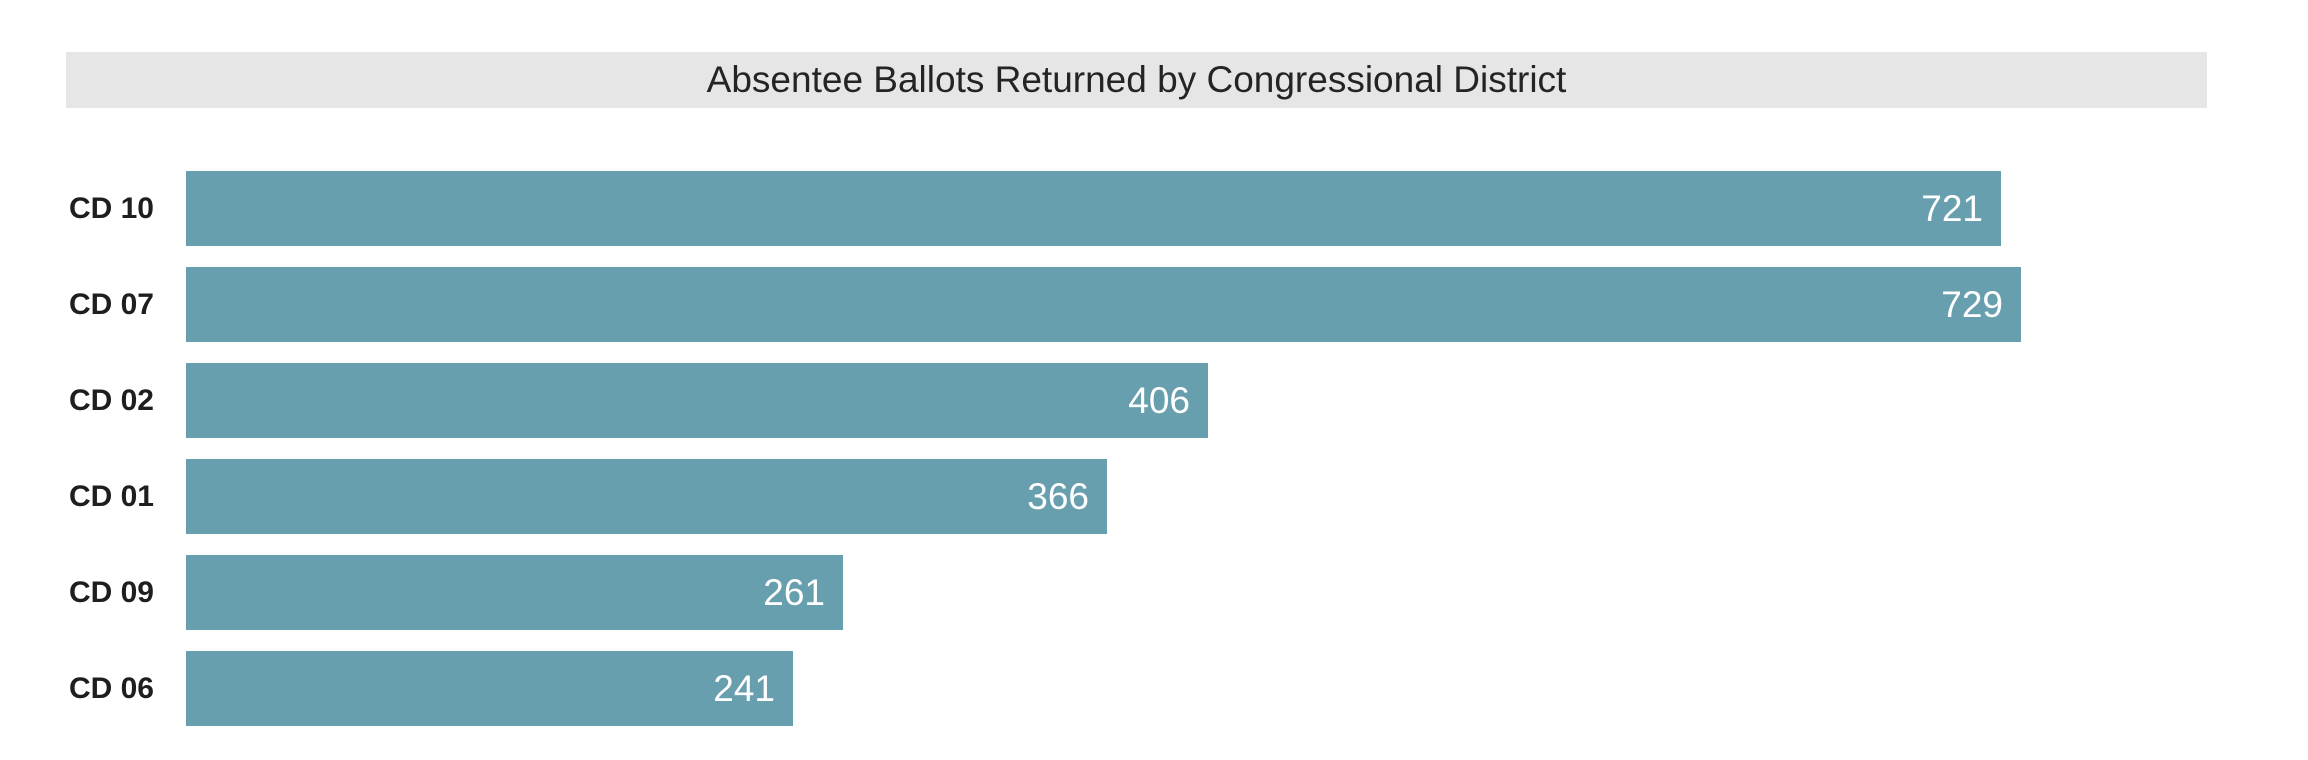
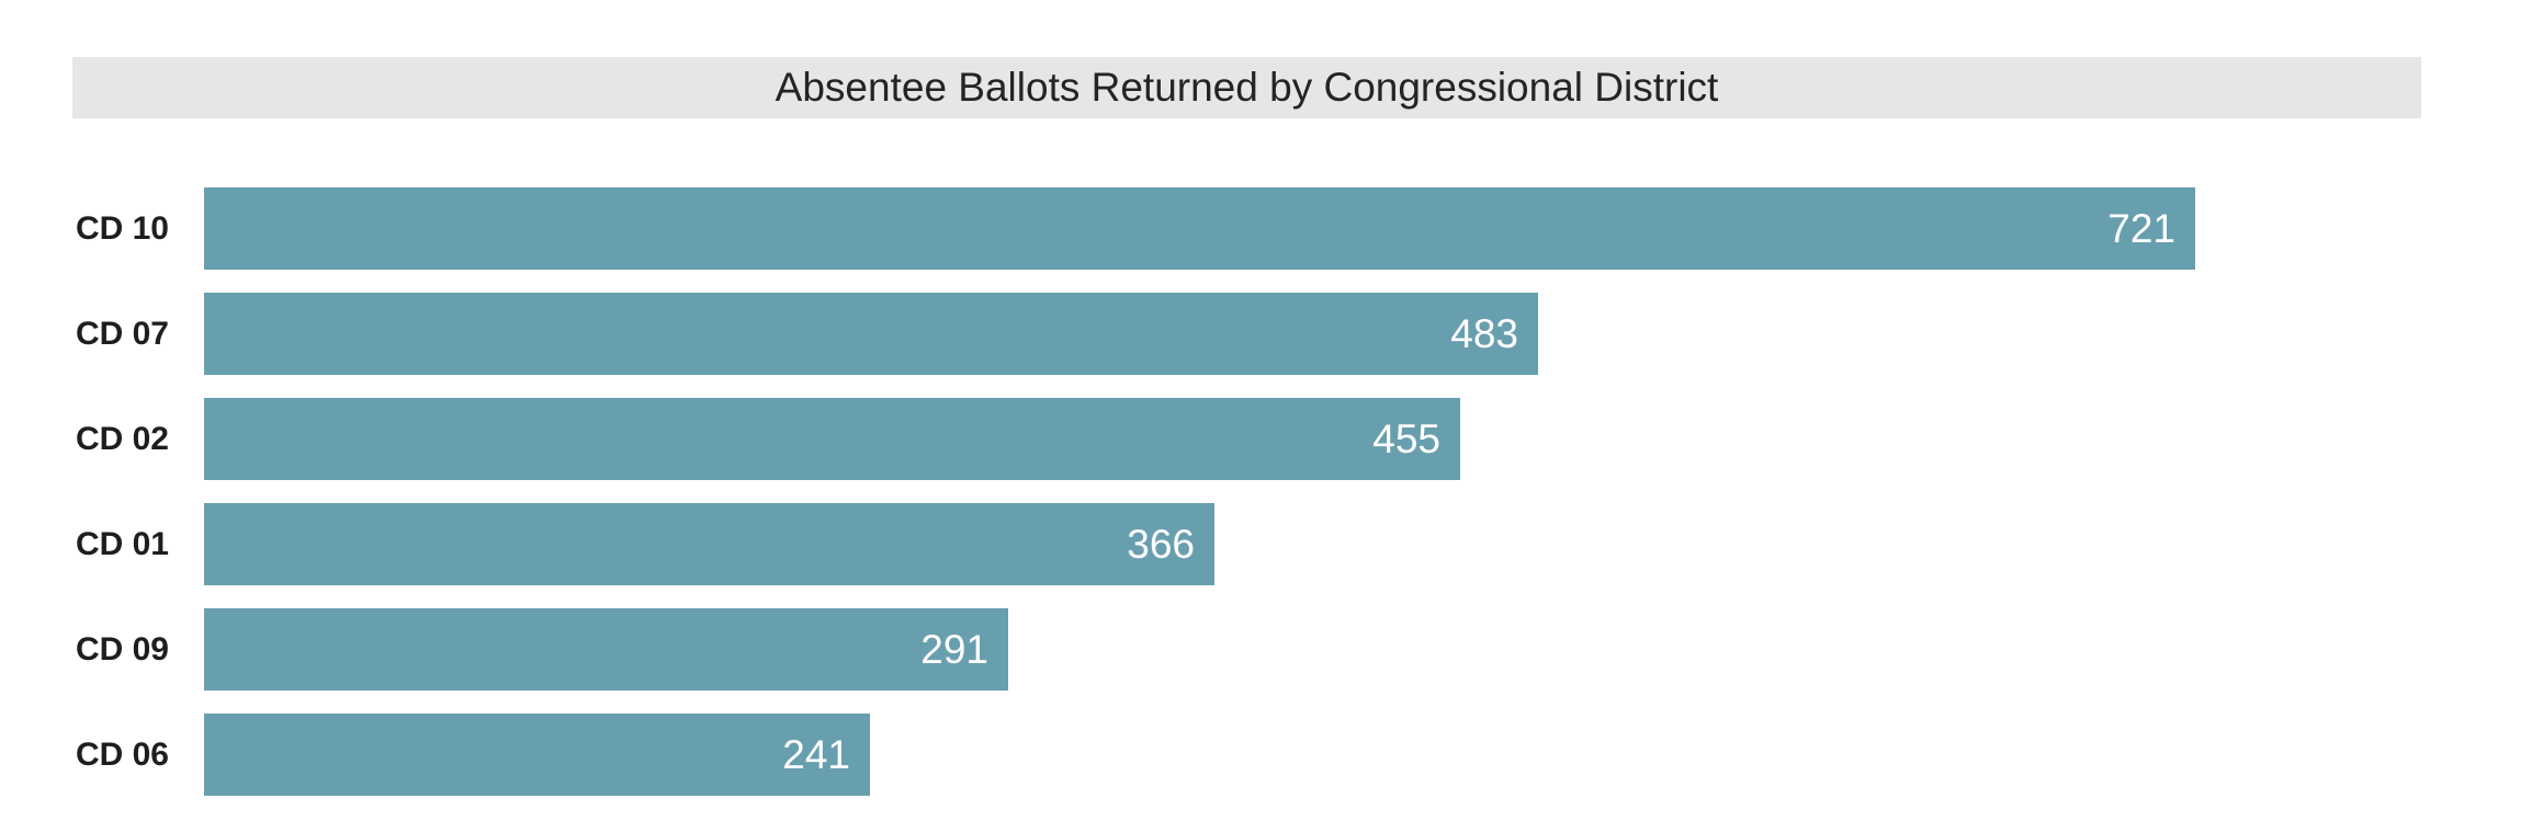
CD 07: 729 -> 483
CD 02: 406 -> 455
CD 09: 261 -> 291
